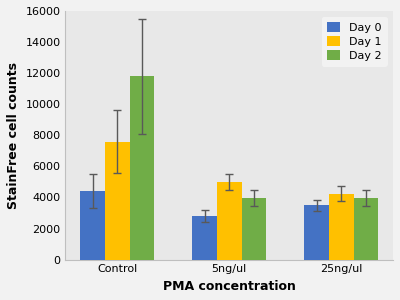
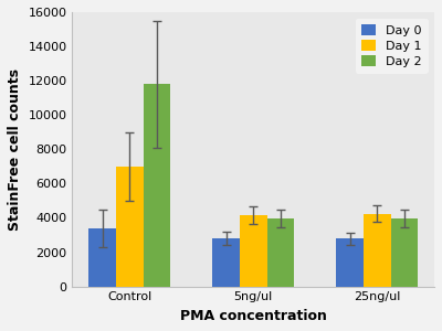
Day 0/Control: 4400 -> 3400
Day 1/Control: 7600 -> 7000
Day 1/5ng/ul: 5000 -> 4200
Day 0/25ng/ul: 3500 -> 2800
